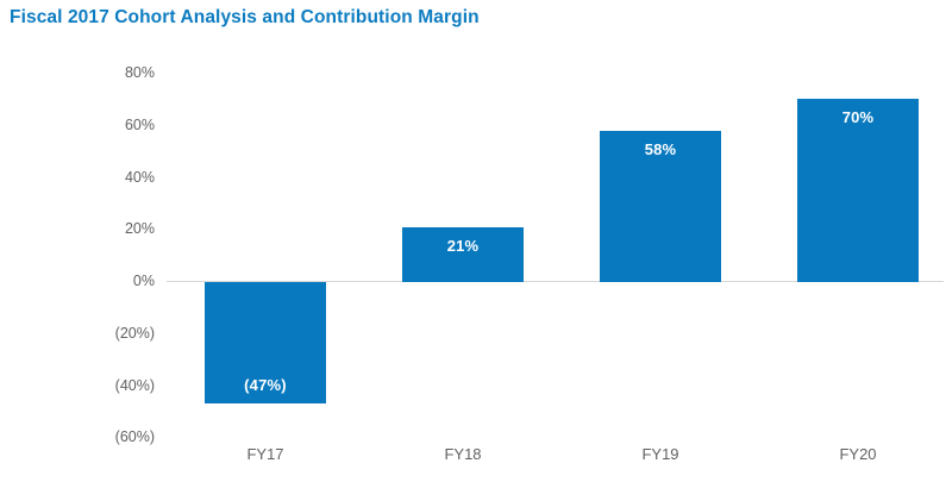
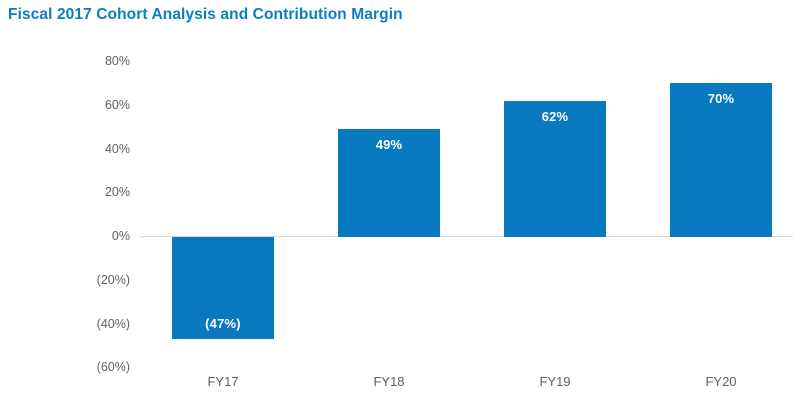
FY18: 21% -> 49%
FY19: 58% -> 62%
